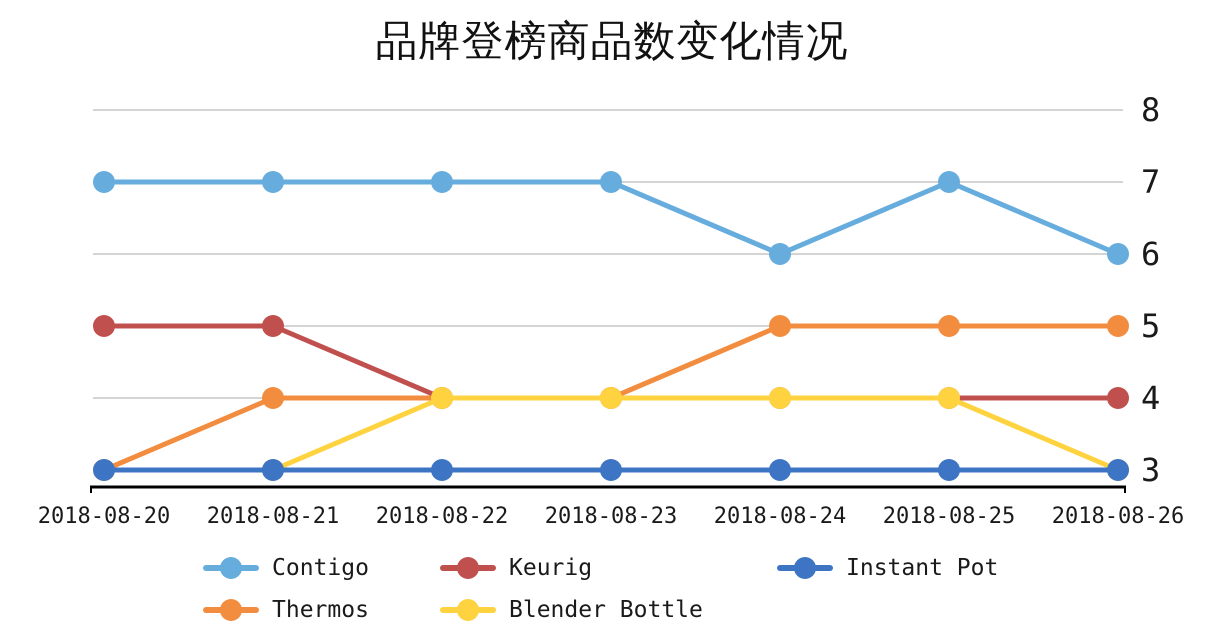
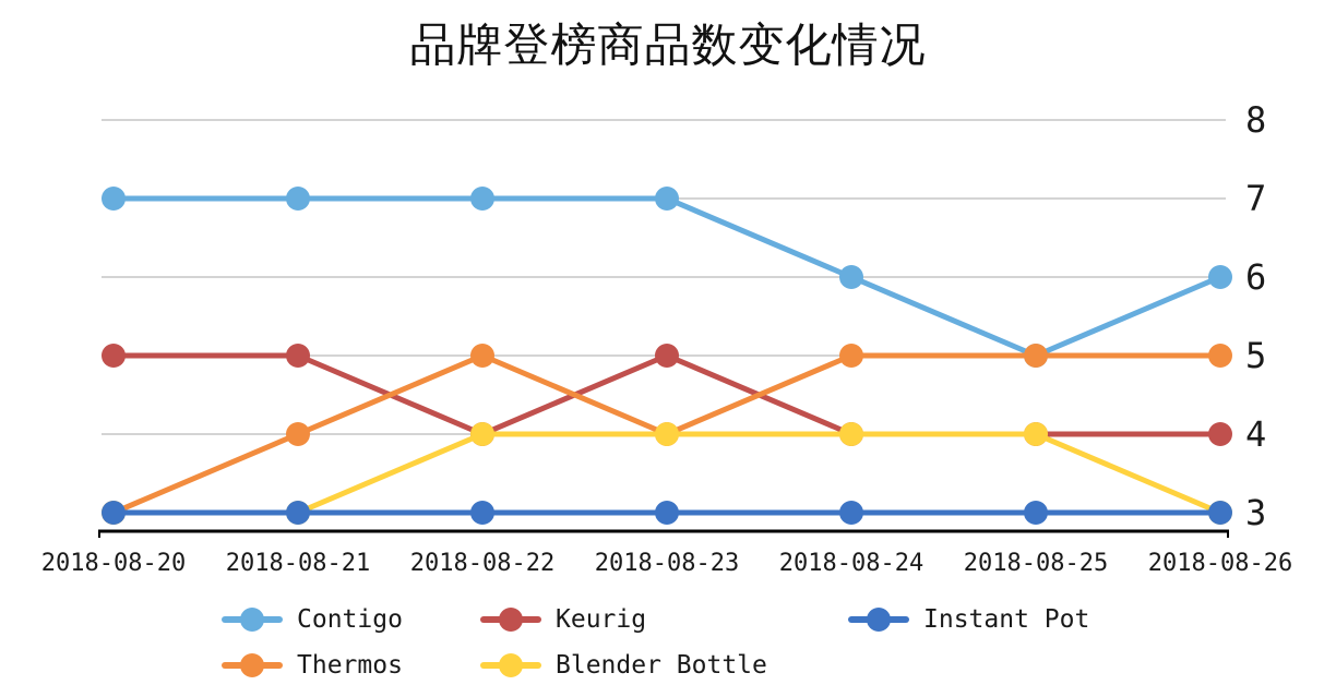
Thermos/2018-08-22: 4 -> 5
Keurig/2018-08-23: 4 -> 5
Contigo/2018-08-25: 7 -> 5
